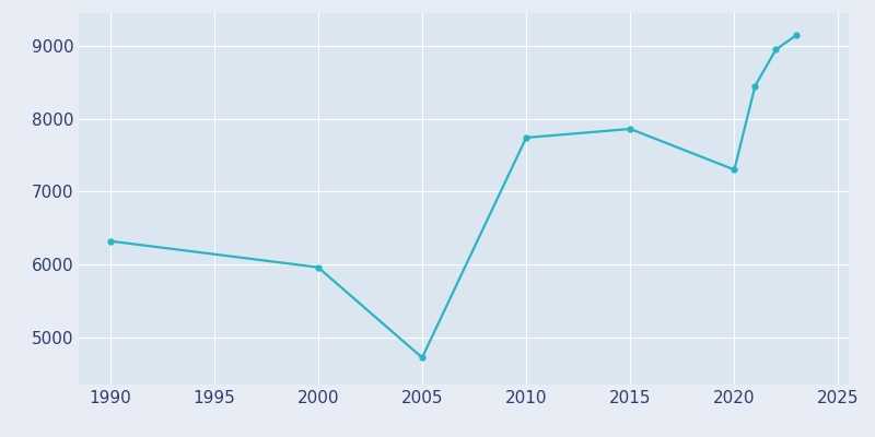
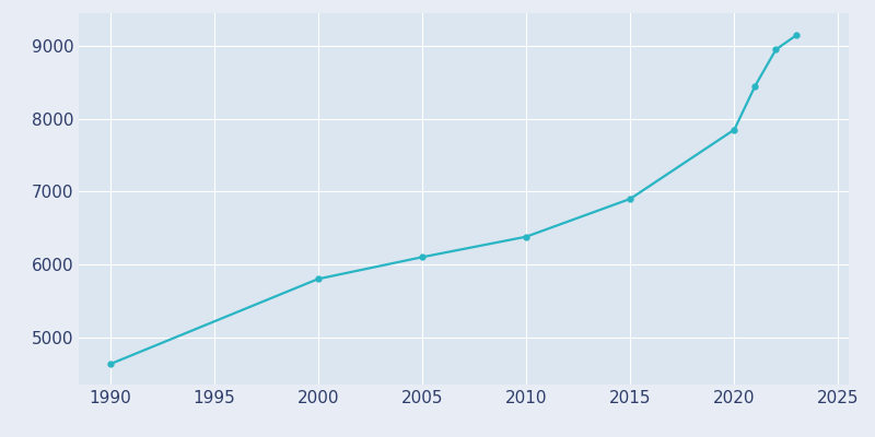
1990: 6320 -> 4630
2000: 5960 -> 5800
2005: 4720 -> 6100
2010: 7740 -> 6380
2015: 7860 -> 6900
2020: 7300 -> 7850
